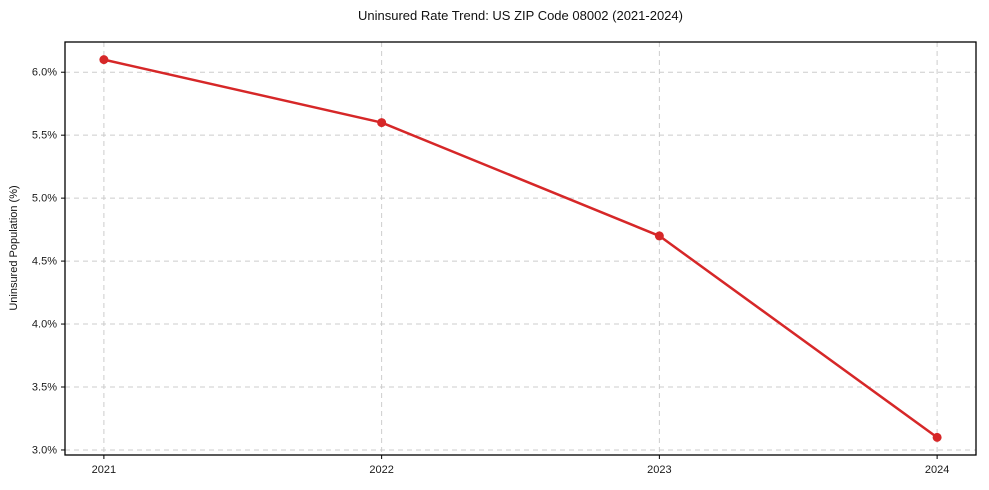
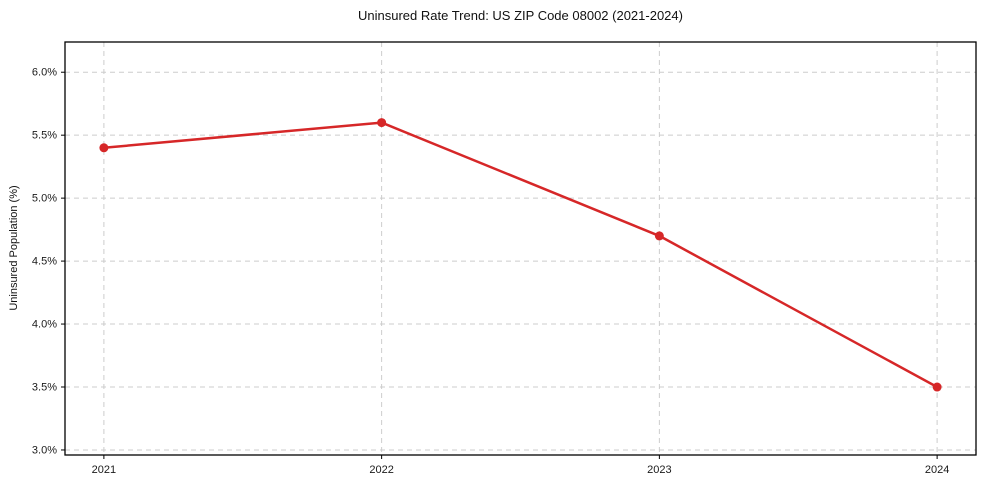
2021: 6.1% -> 5.4%
2024: 3.1% -> 3.5%
